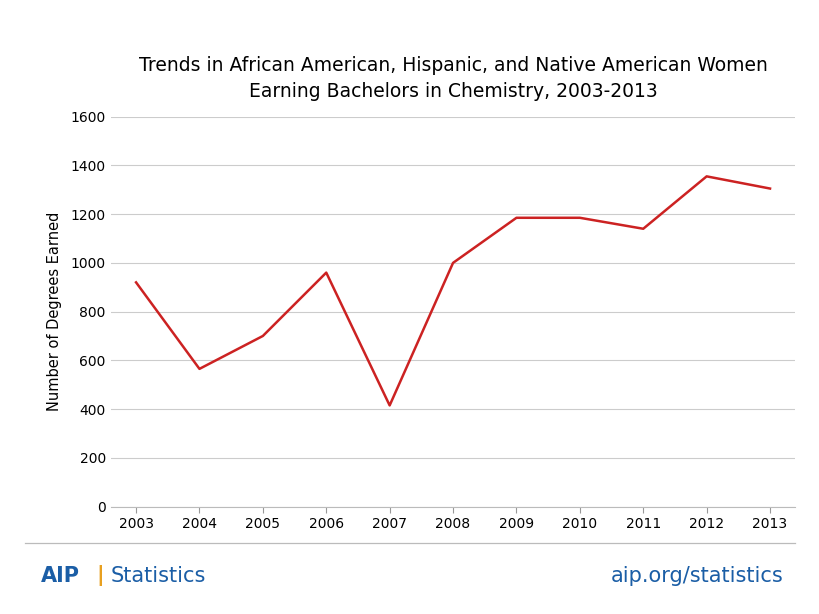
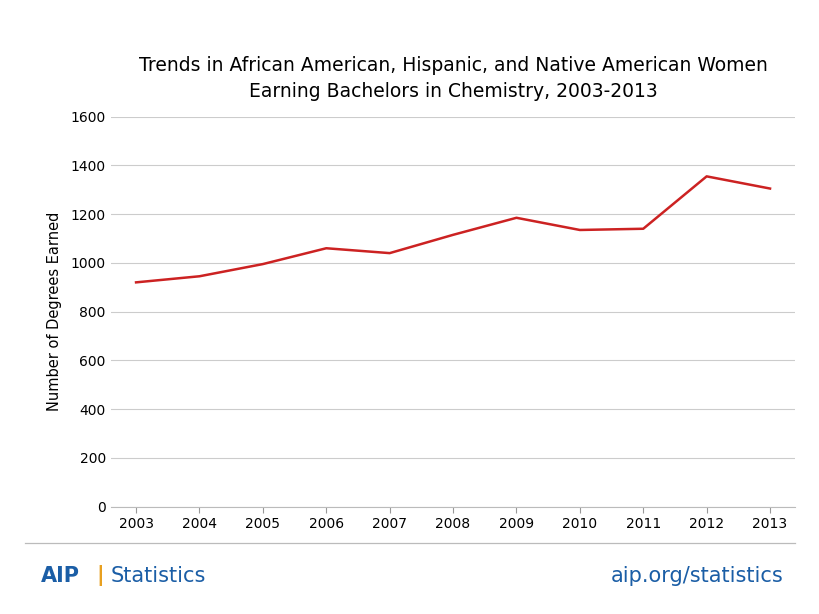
2004: 565 -> 945
2005: 700 -> 995
2006: 960 -> 1060
2007: 415 -> 1040
2008: 1000 -> 1115
2010: 1185 -> 1135
